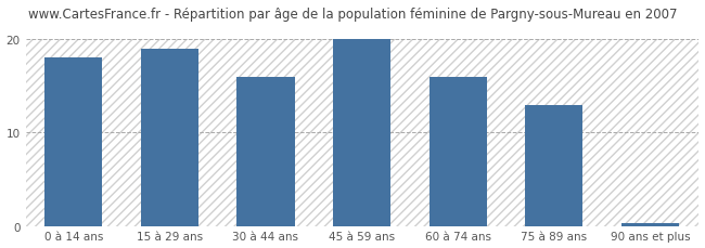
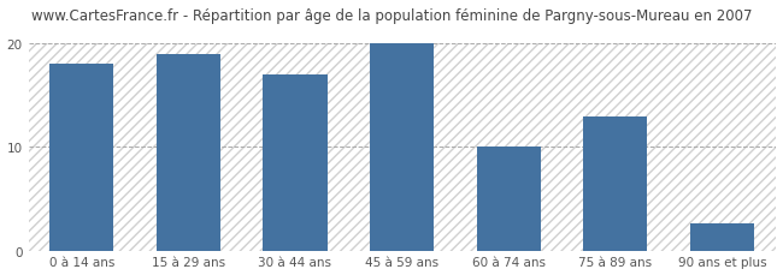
30 à 44 ans: 16.0 -> 17.0
60 à 74 ans: 16.0 -> 10.0
90 ans et plus: 0.3 -> 2.6
